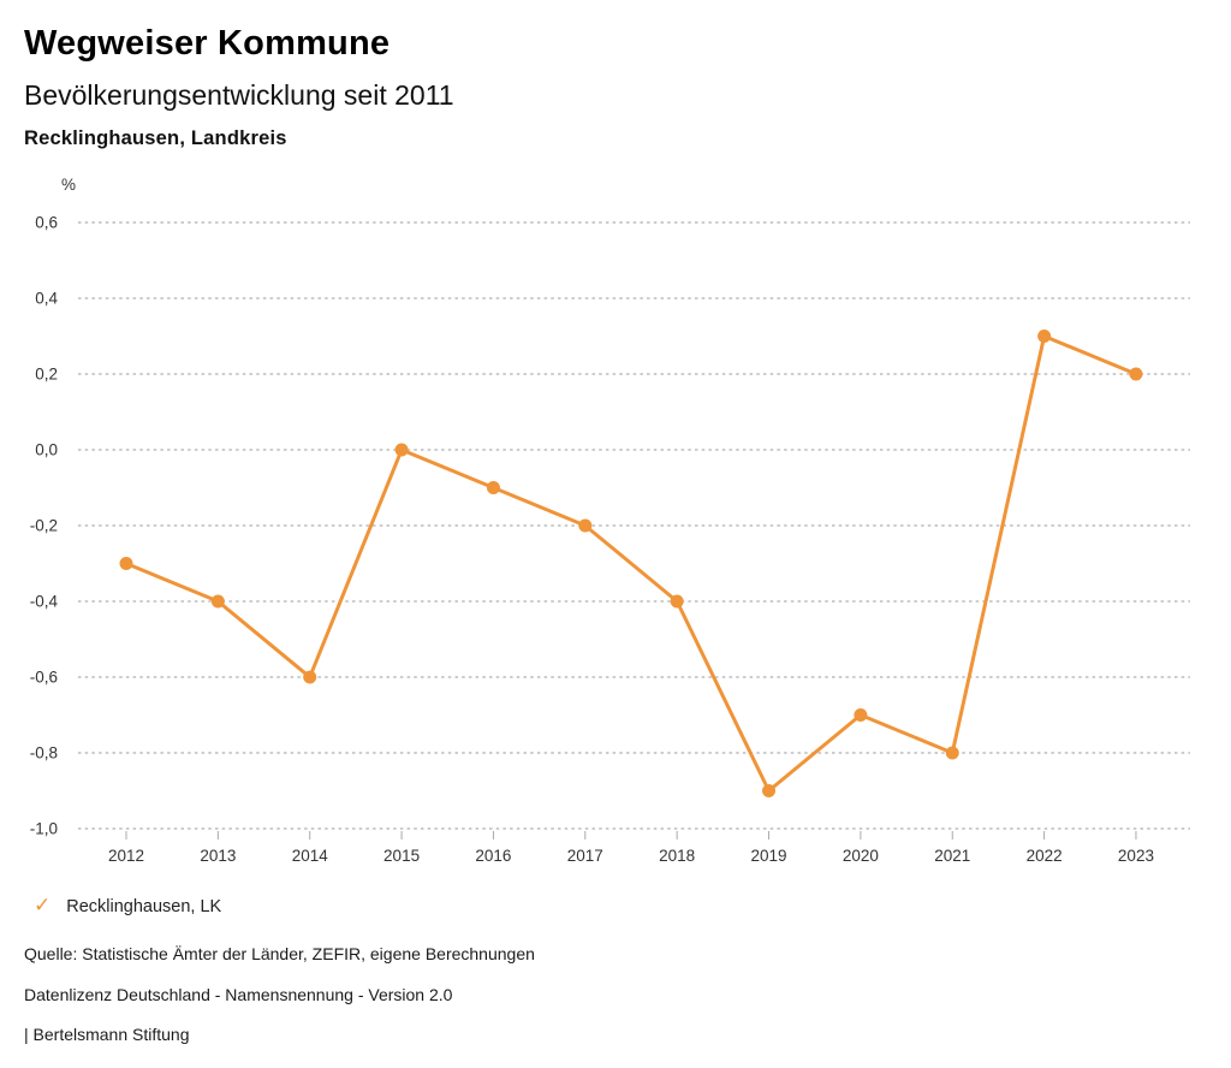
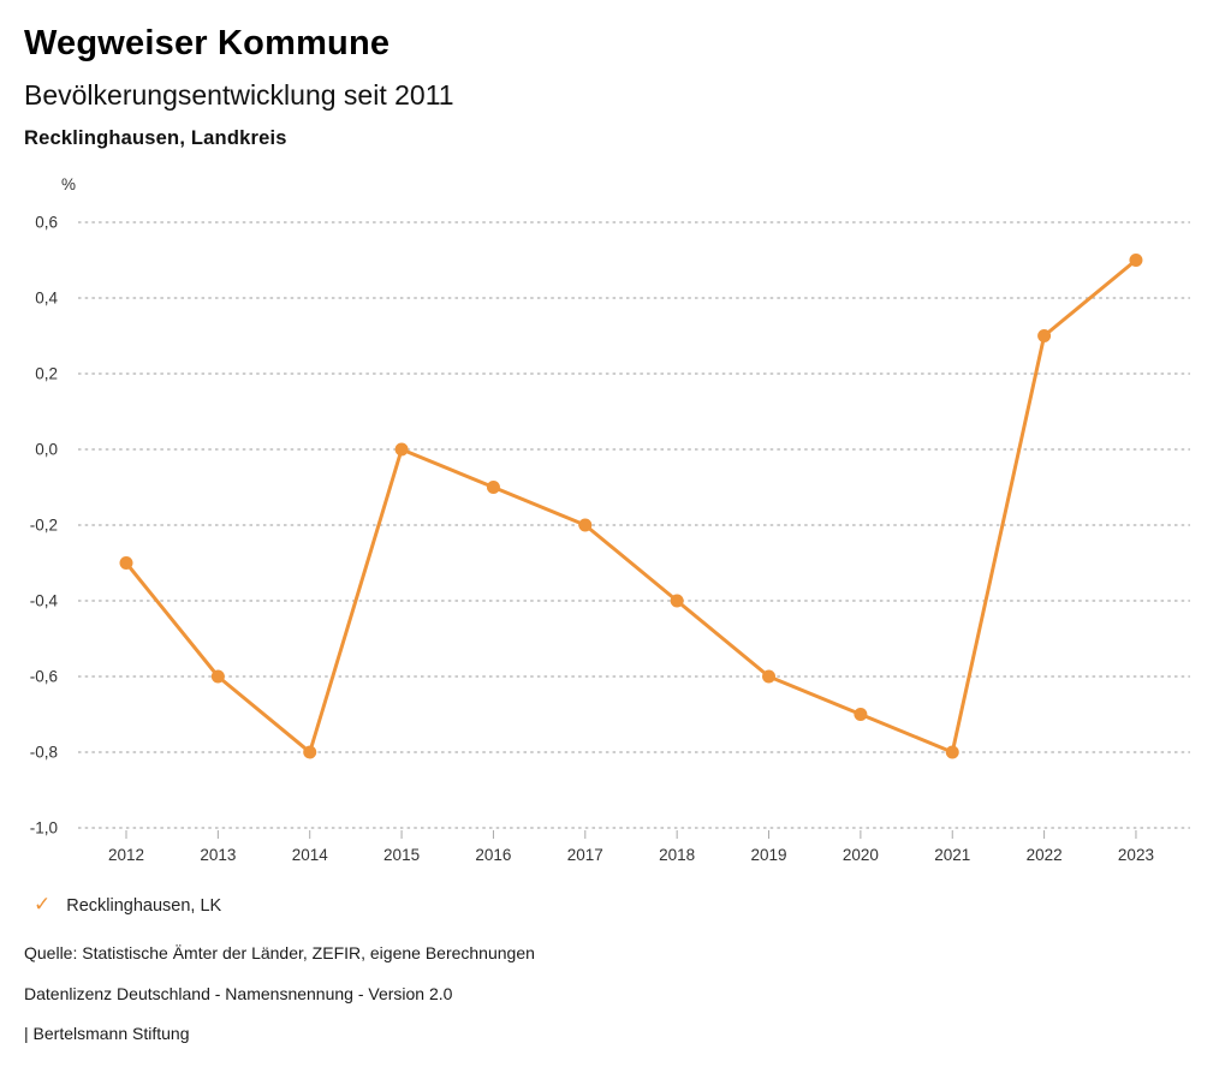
2013: -0,4 -> -0,6
2014: -0,6 -> -0,8
2019: -0,9 -> -0,6
2023: 0,2 -> 0,5
